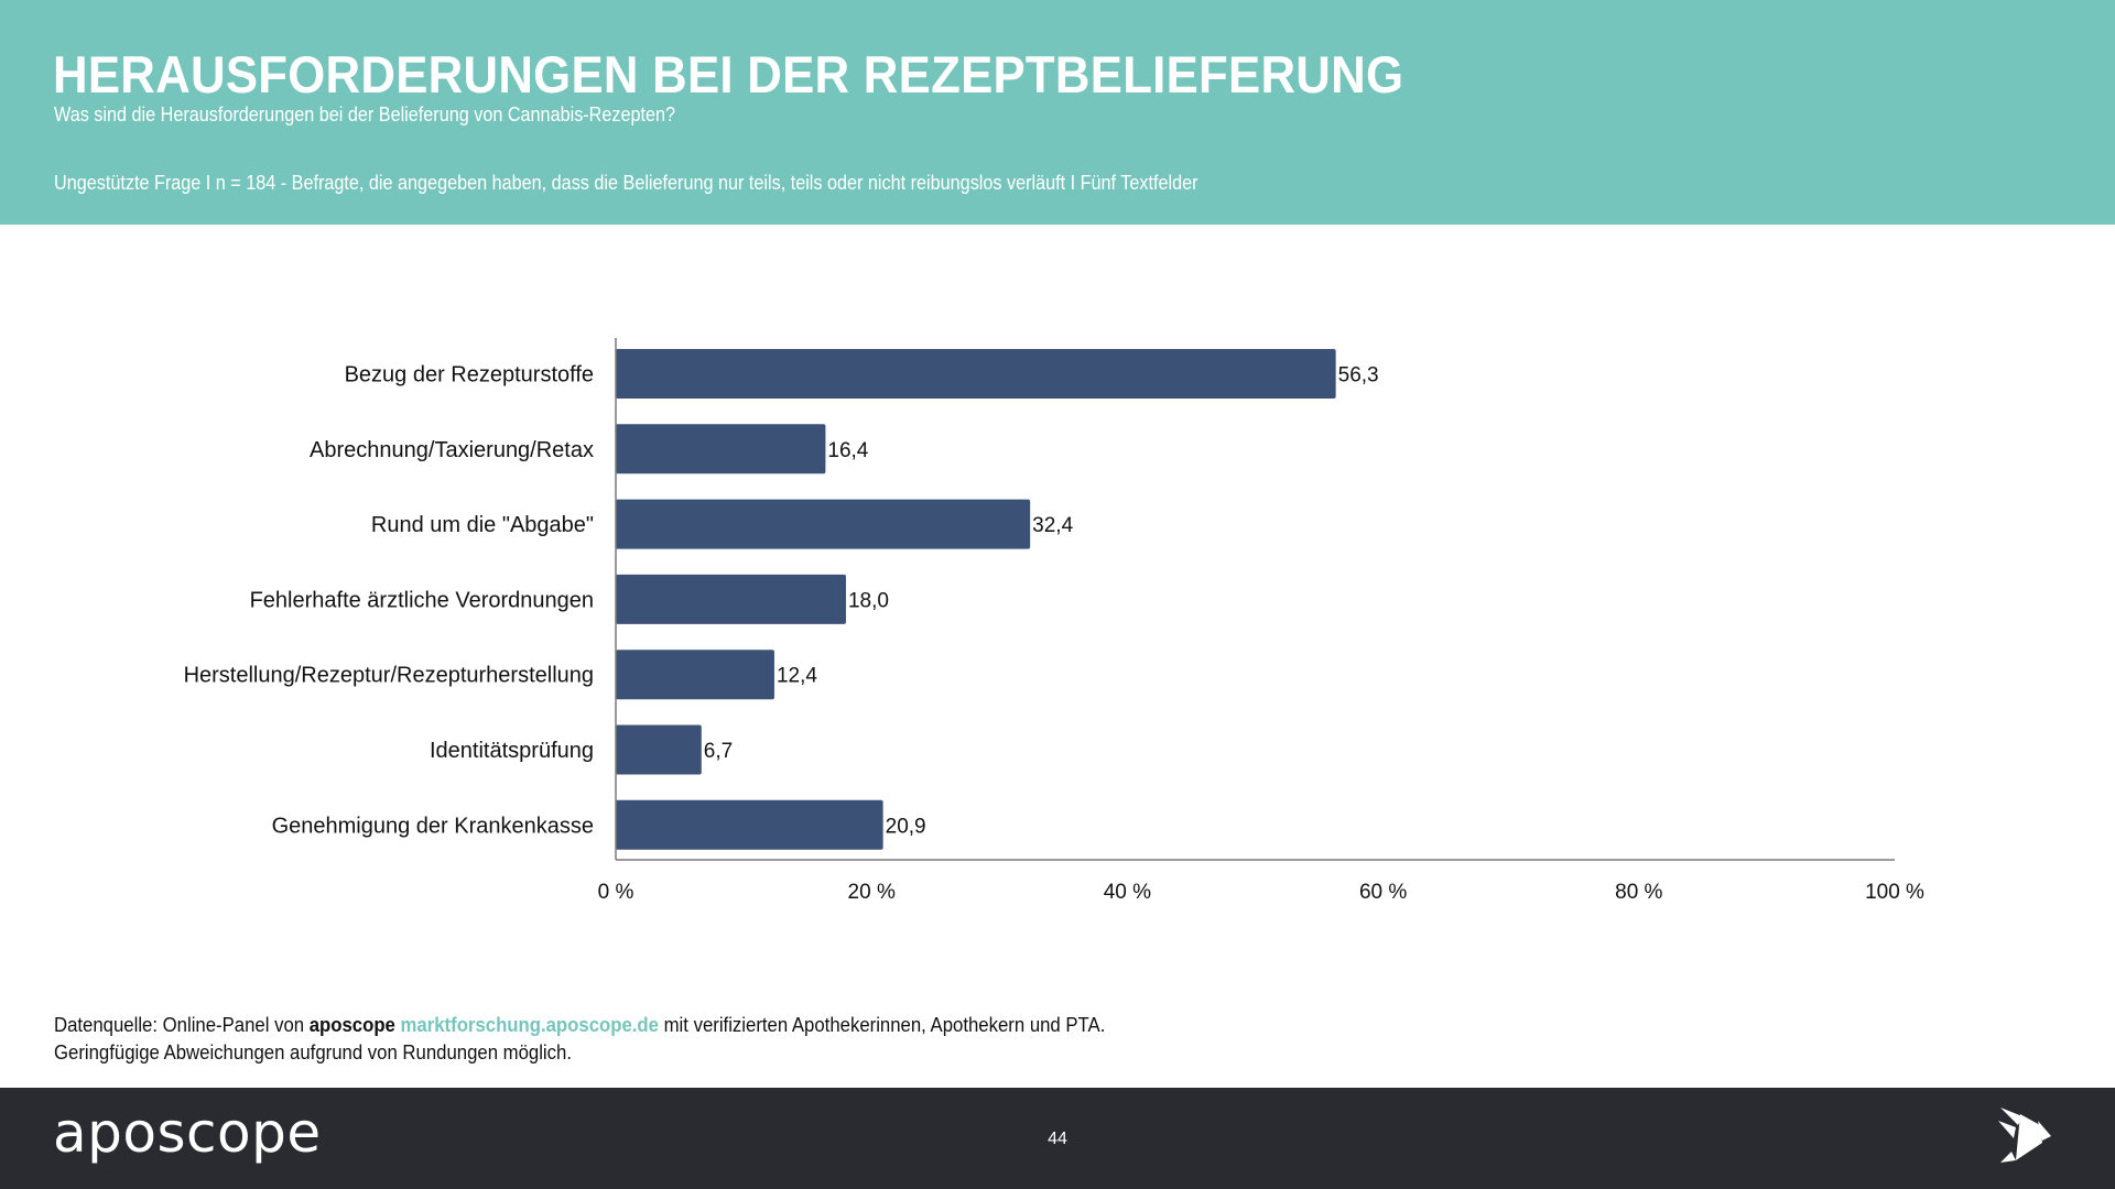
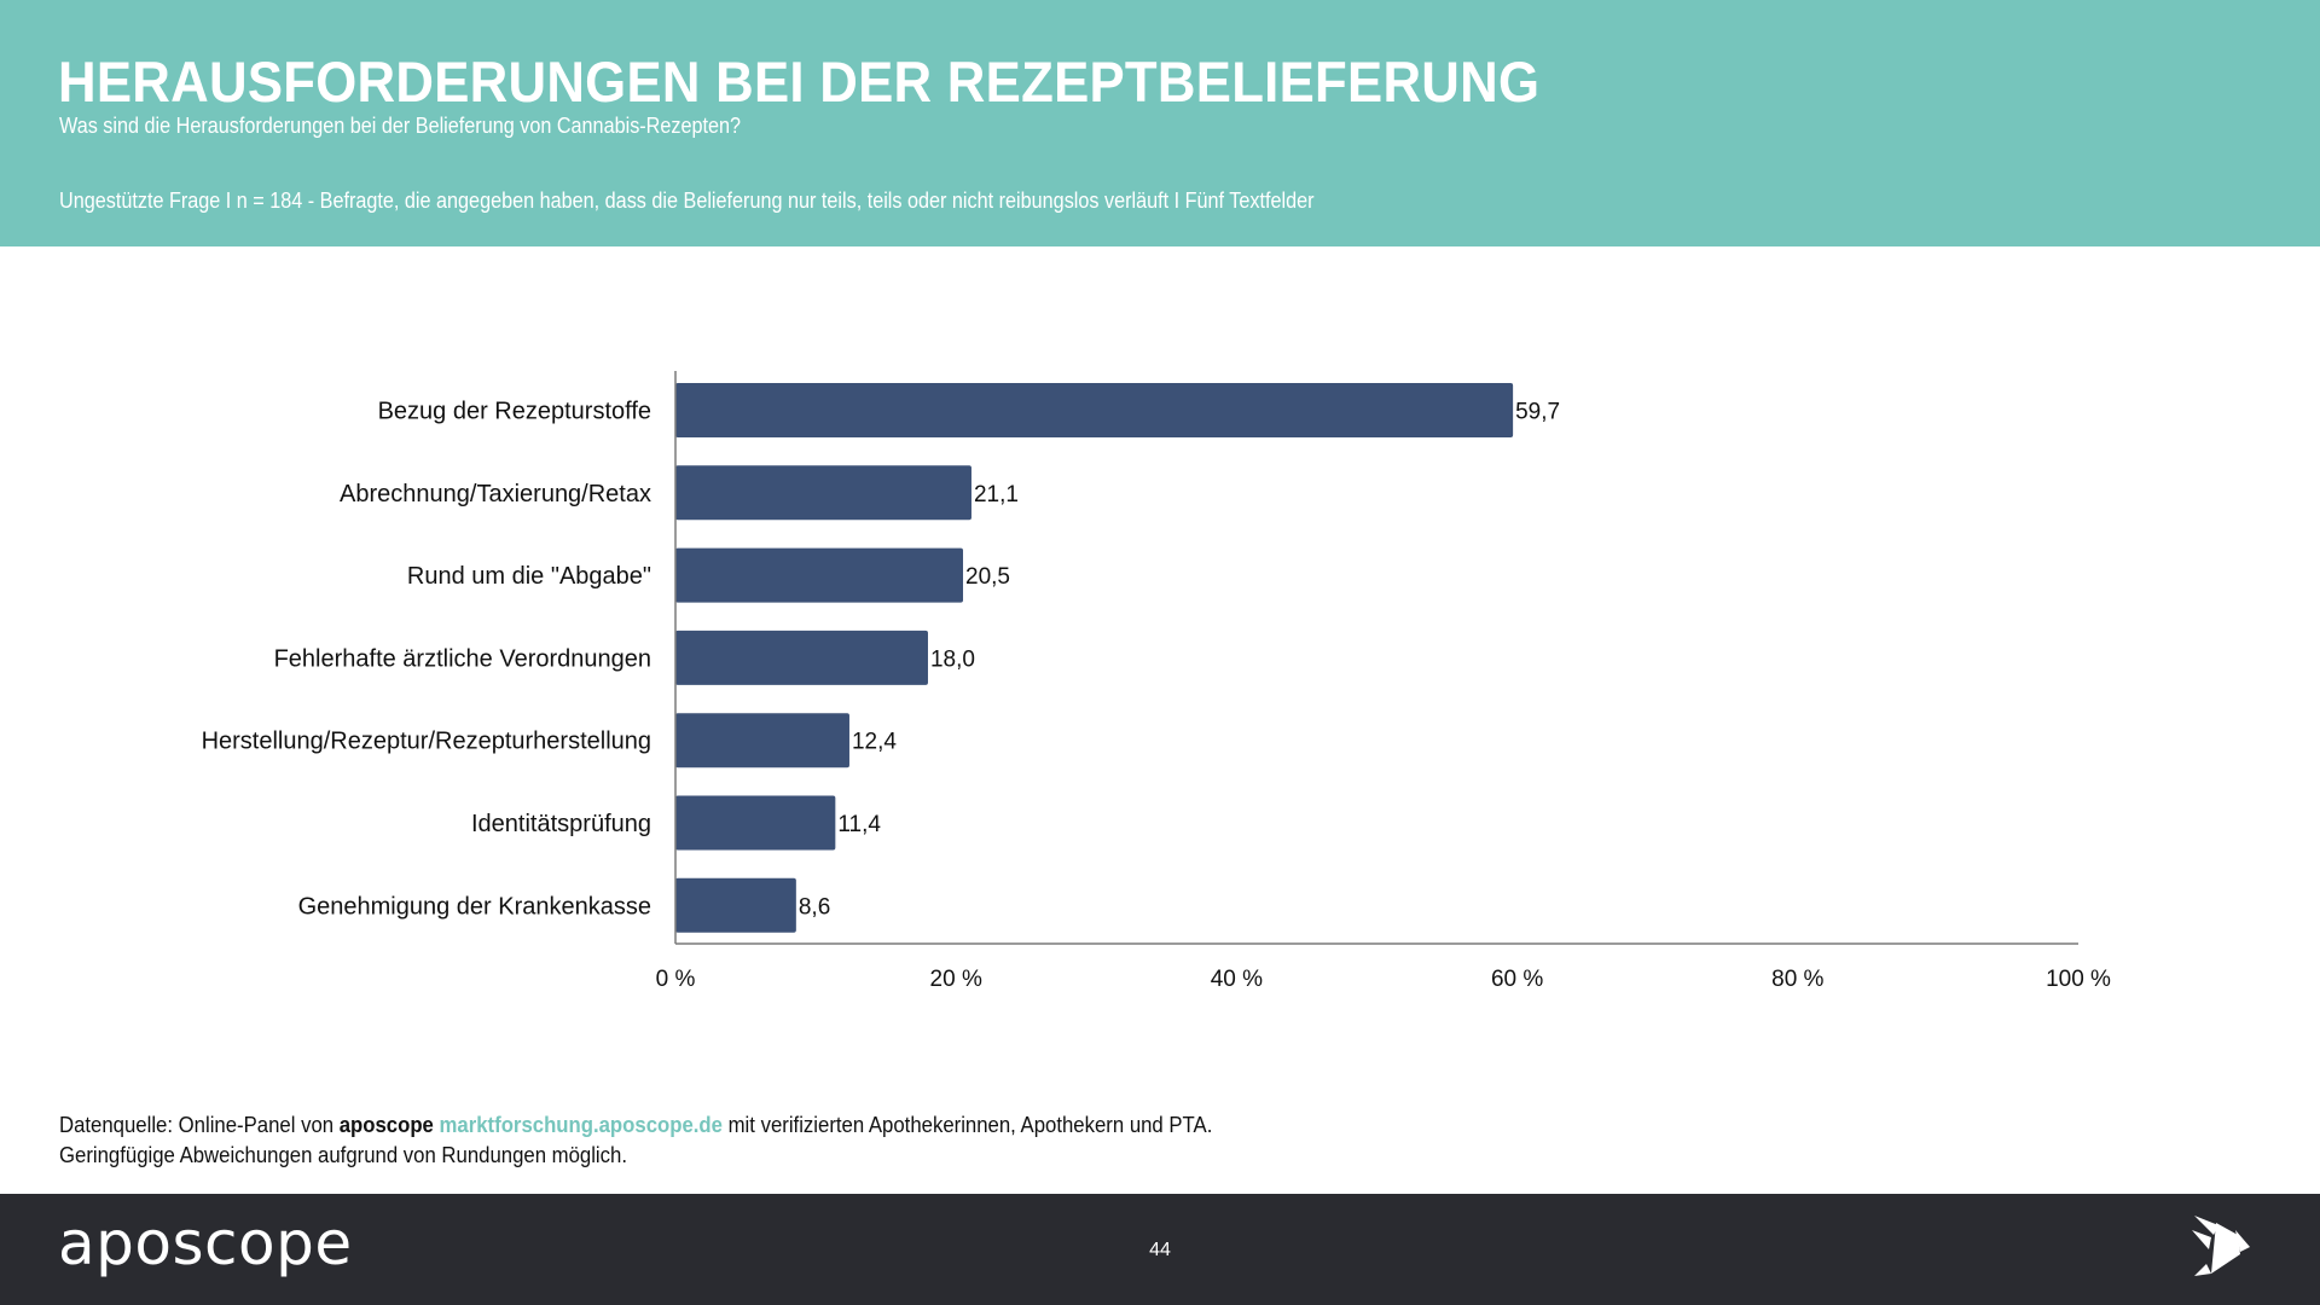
Bezug der Rezepturstoffe: 56,3 -> 59,7
Abrechnung/Taxierung/Retax: 16,4 -> 21,1
Rund um die "Abgabe": 32,4 -> 20,5
Identitätsprüfung: 6,7 -> 11,4
Genehmigung der Krankenkasse: 20,9 -> 8,6
